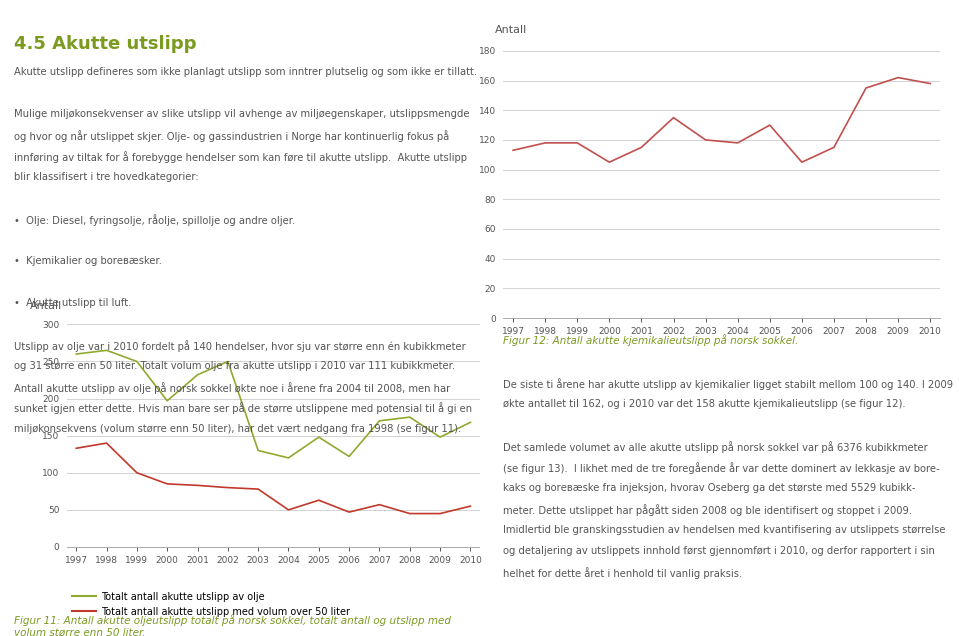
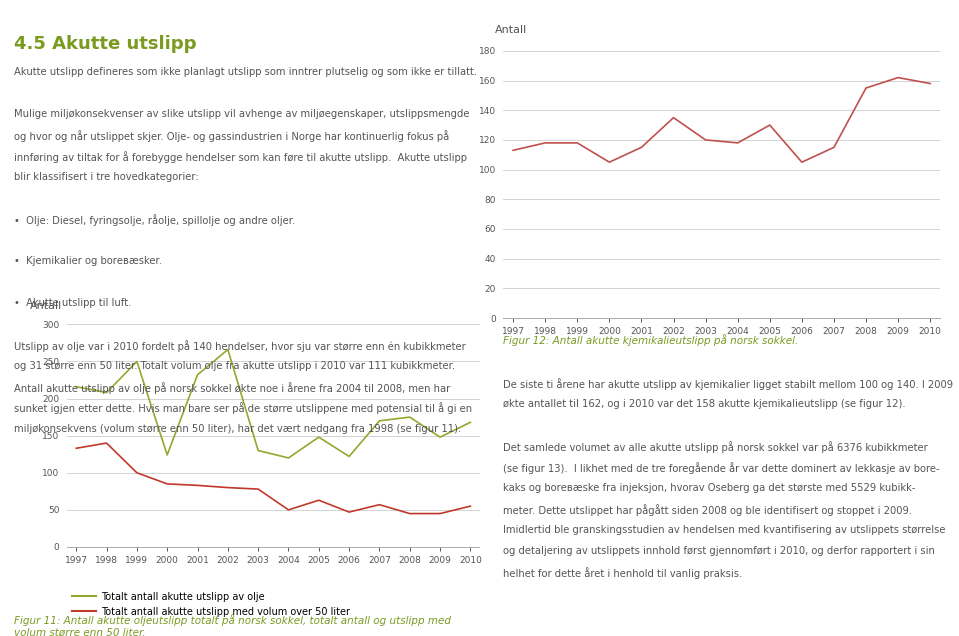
Totalt antall akutte utslipp av olje/1997: 260 -> 216
Totalt antall akutte utslipp av olje/1998: 265 -> 208
Totalt antall akutte utslipp av olje/2000: 197 -> 124
Totalt antall akutte utslipp av olje/2002: 250 -> 266
